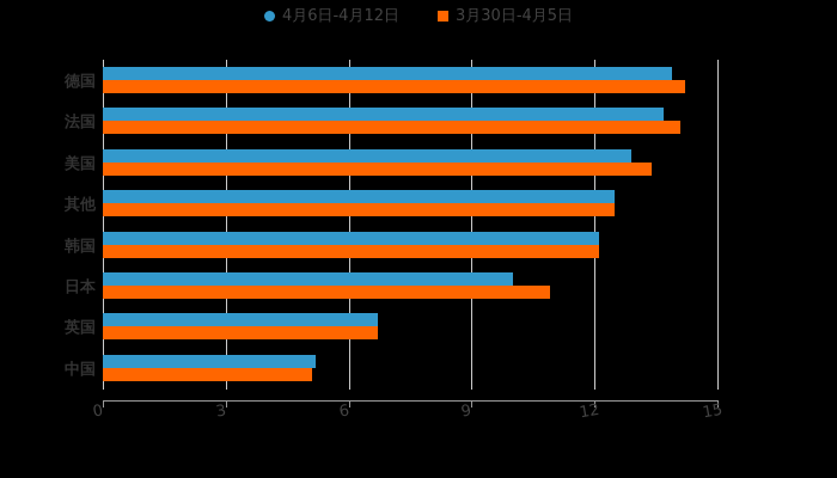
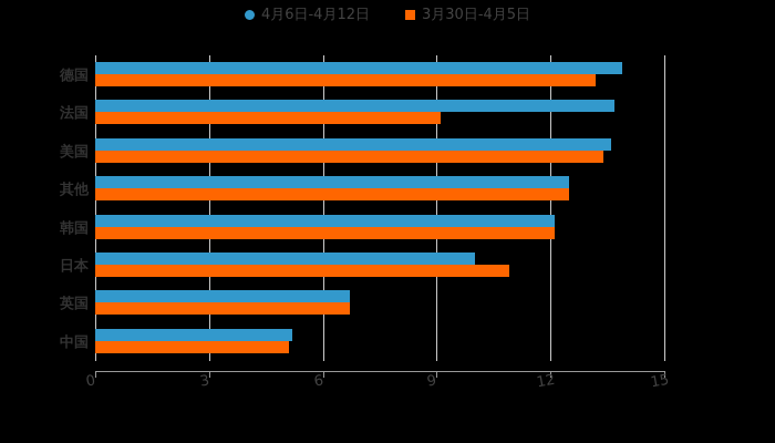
3月30日-4月5日/德国: 14.2 -> 13.2
3月30日-4月5日/法国: 14.1 -> 9.1
4月6日-4月12日/美国: 12.9 -> 13.6
